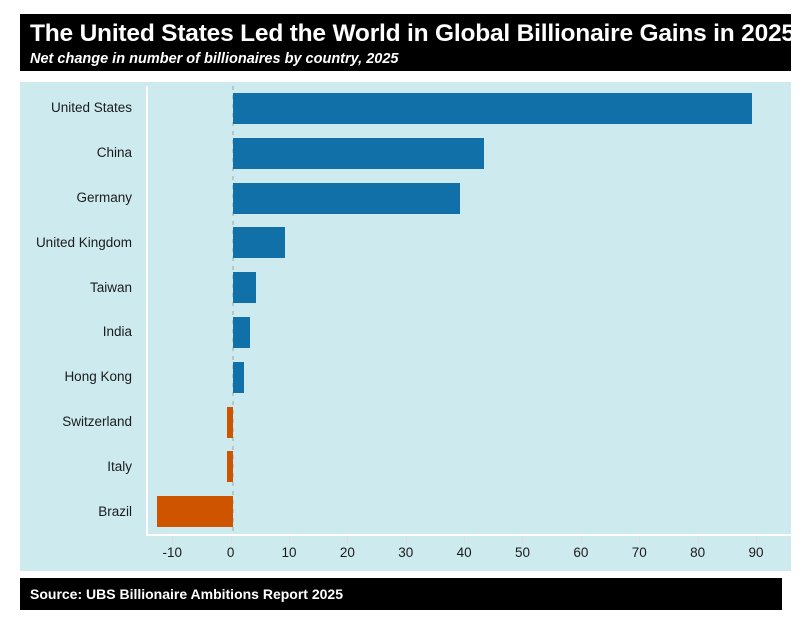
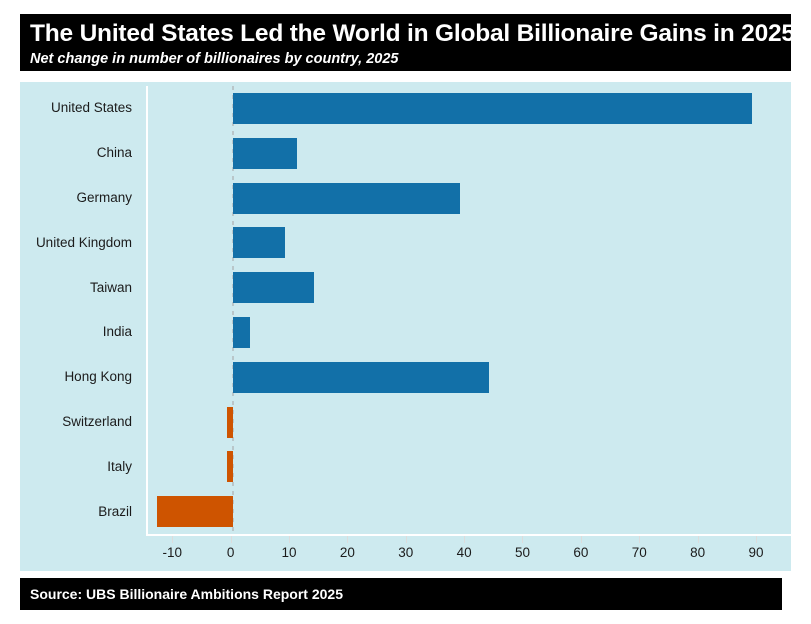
China: 43 -> 11
Taiwan: 4 -> 14
Hong Kong: 2 -> 44
